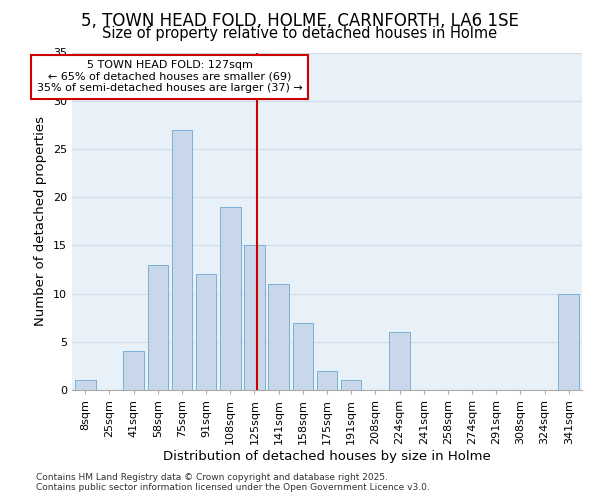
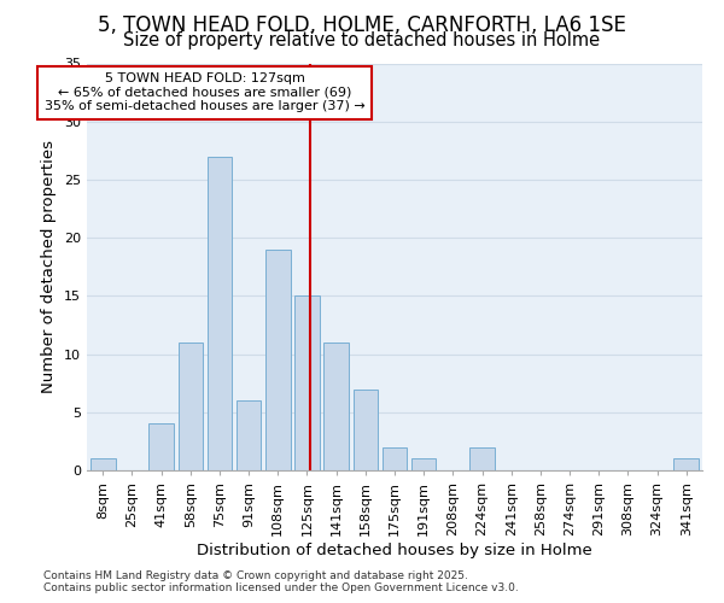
58sqm: 13 -> 11
91sqm: 12 -> 6
224sqm: 6 -> 2
341sqm: 10 -> 1
